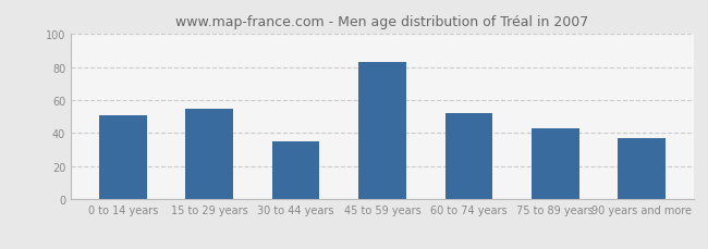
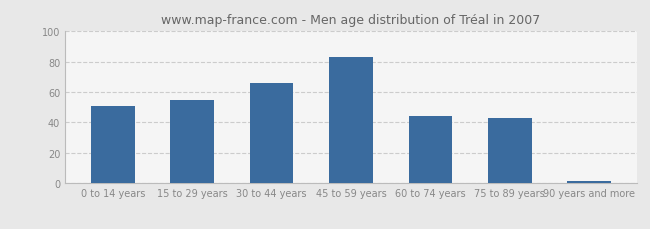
30 to 44 years: 35 -> 66
60 to 74 years: 52 -> 44
90 years and more: 37 -> 1
